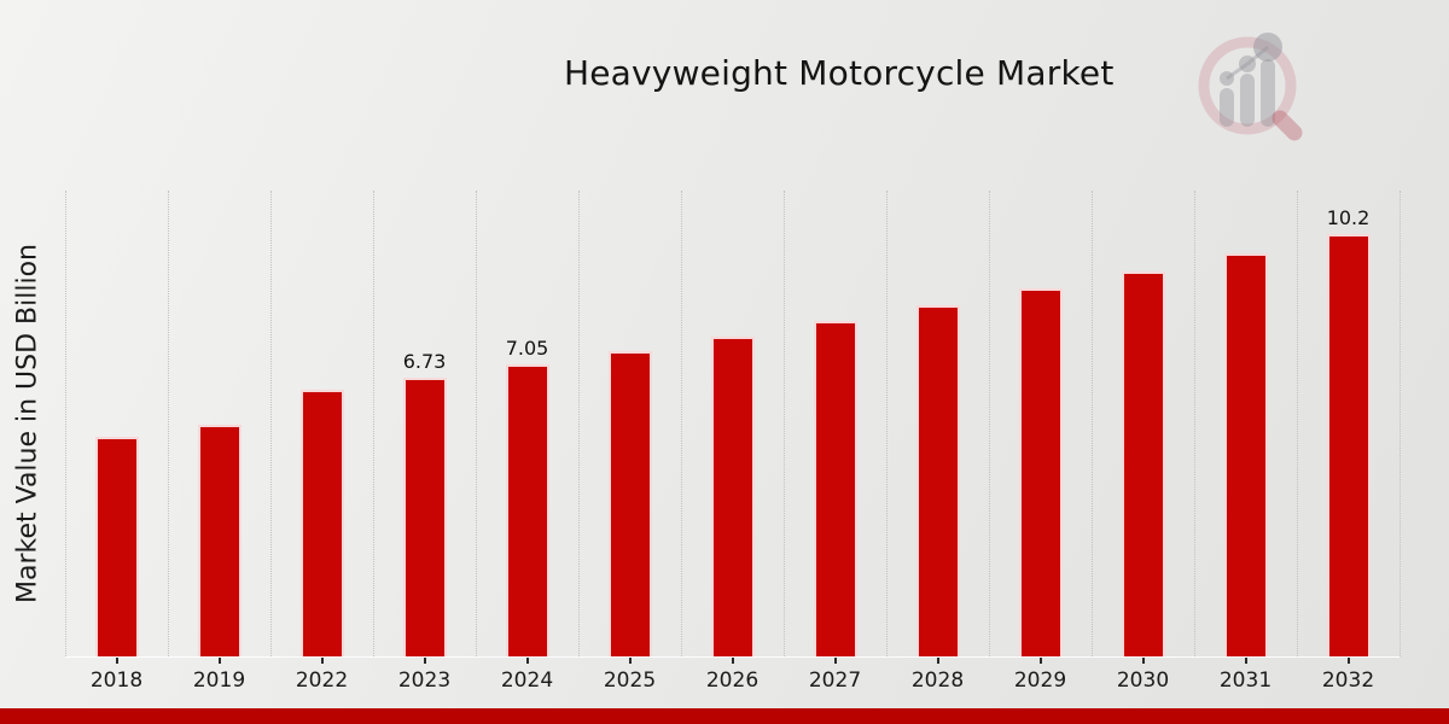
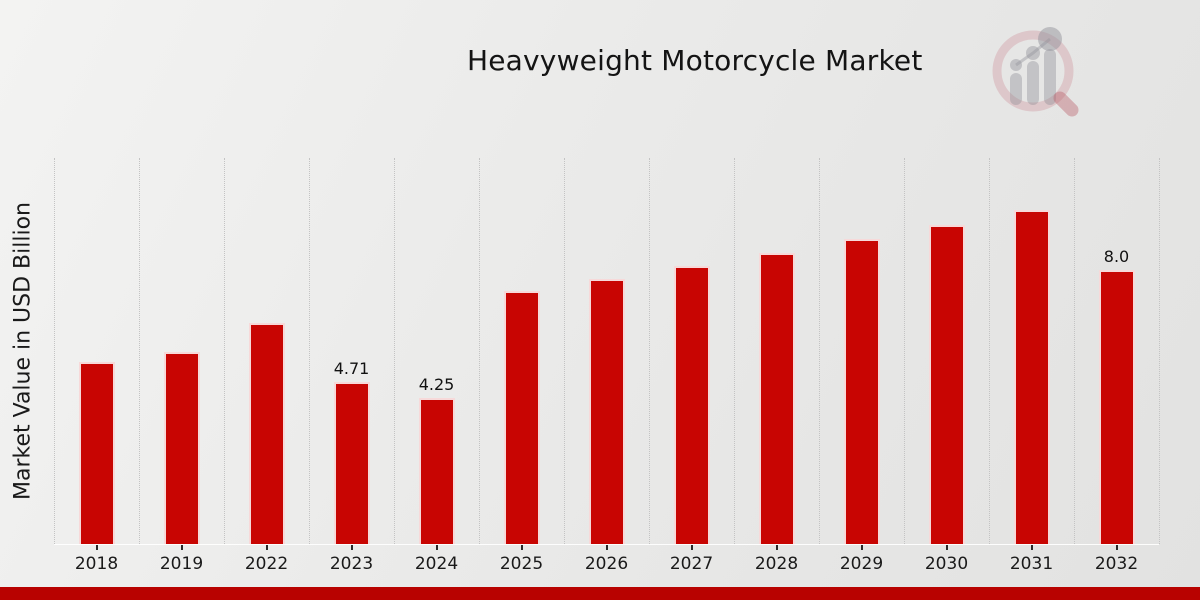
2023: 6.73 -> 4.71
2024: 7.05 -> 4.25
2032: 10.2 -> 8.0
